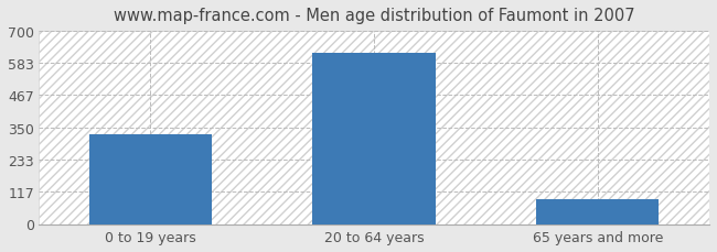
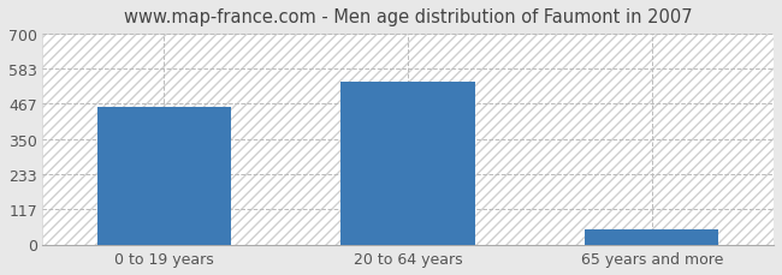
0 to 19 years: 325 -> 455
20 to 64 years: 620 -> 540
65 years and more: 90 -> 50
